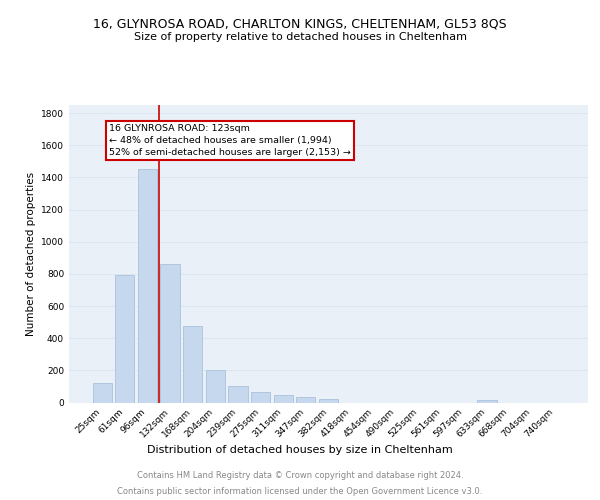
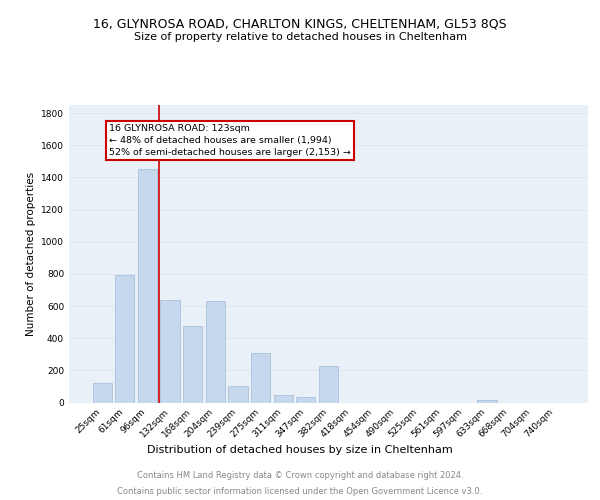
132sqm: 860 -> 640
204sqm: 200 -> 630
275sqm: 70 -> 310
382sqm: 20 -> 230
